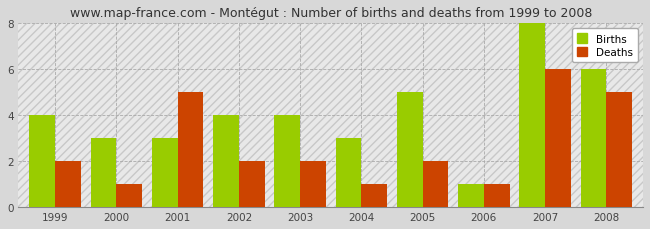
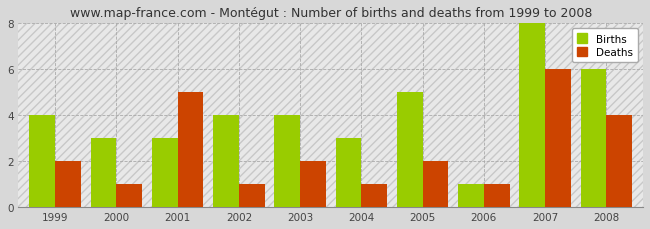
Deaths/2002: 2 -> 1
Deaths/2008: 5 -> 4
